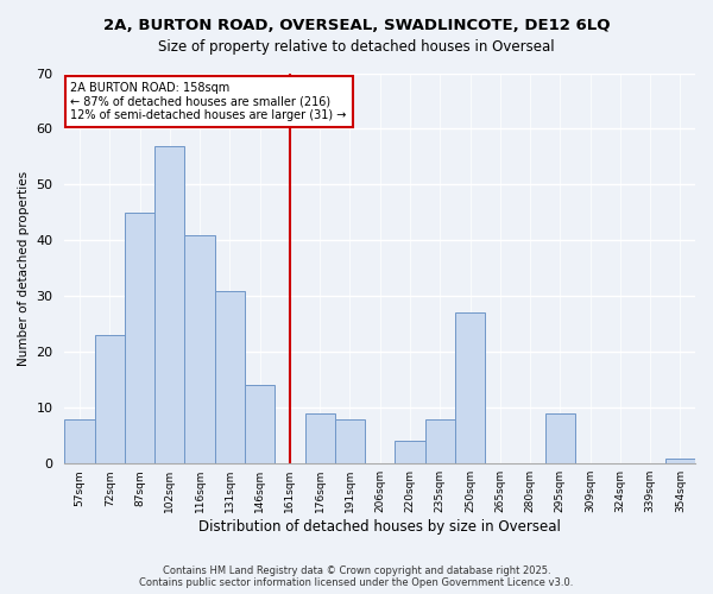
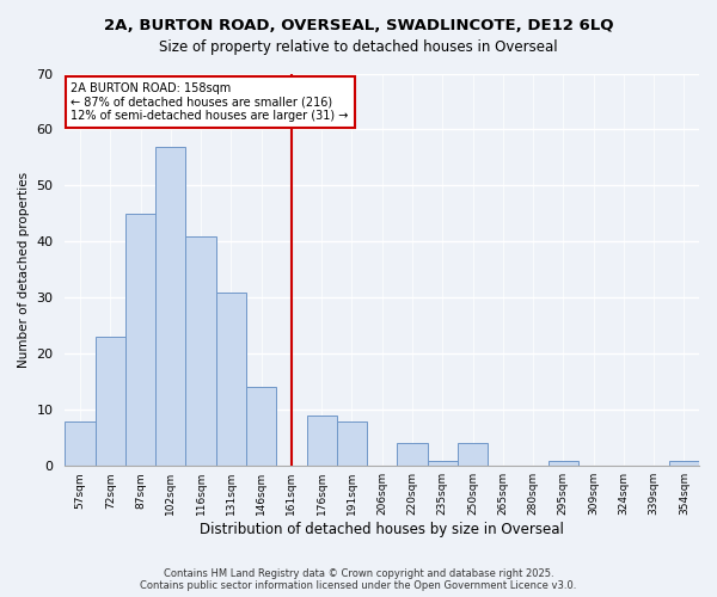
235sqm: 8 -> 1
250sqm: 27 -> 4
295sqm: 9 -> 1
